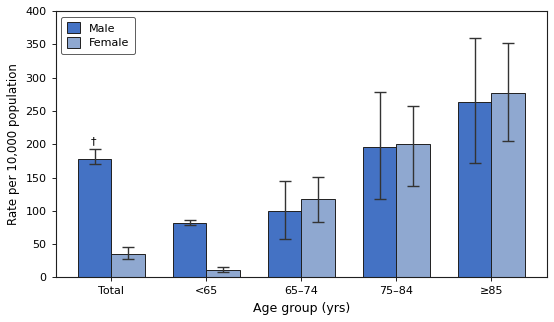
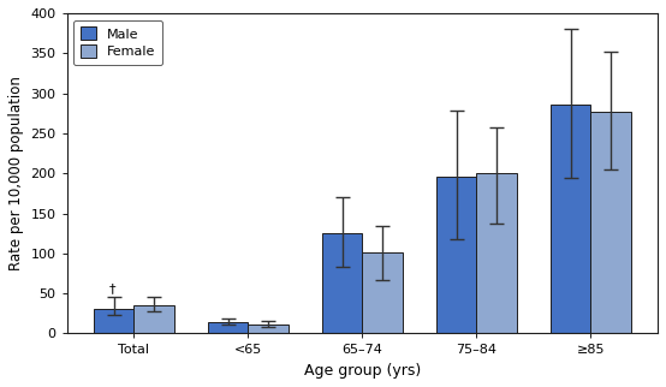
Male/Total: 178 -> 30
Male/<65: 82 -> 15
Male/65–74: 100 -> 125
Female/65–74: 118 -> 101
Male/≥85: 264 -> 286
